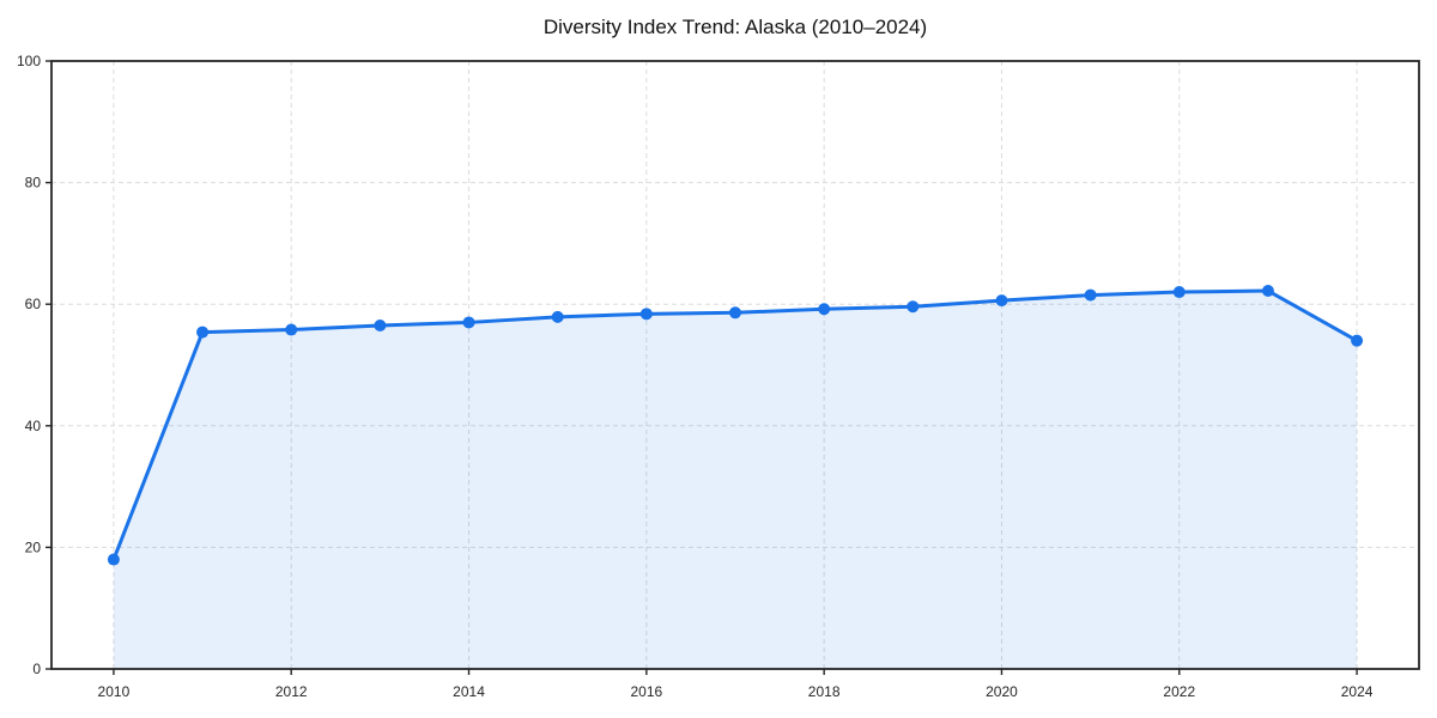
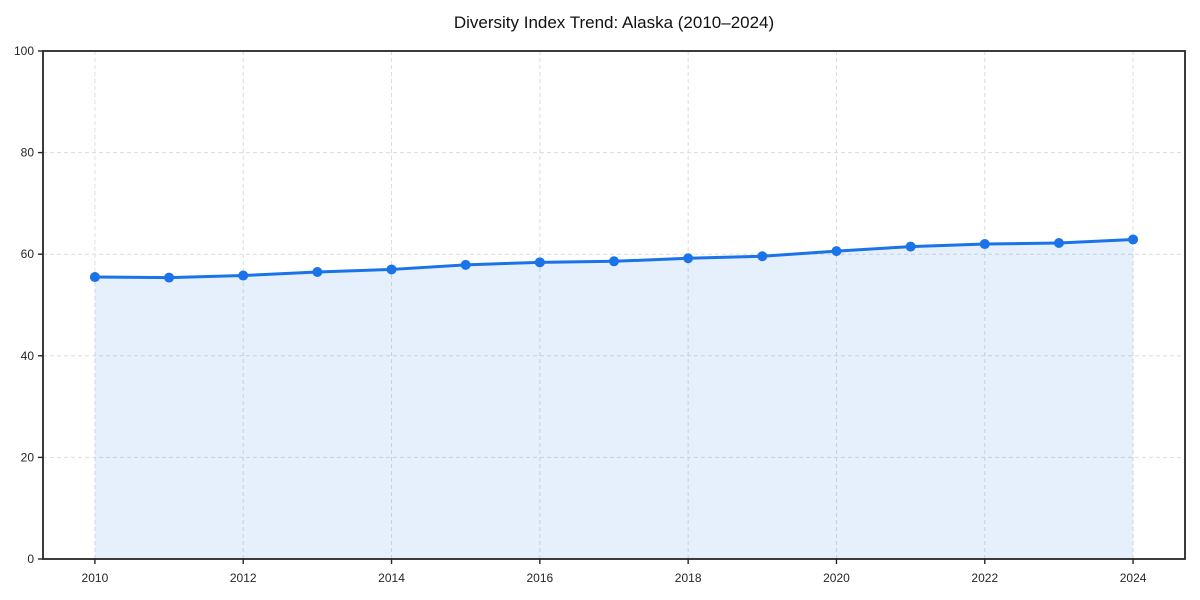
2010: 18 -> 56
2024: 54 -> 63
